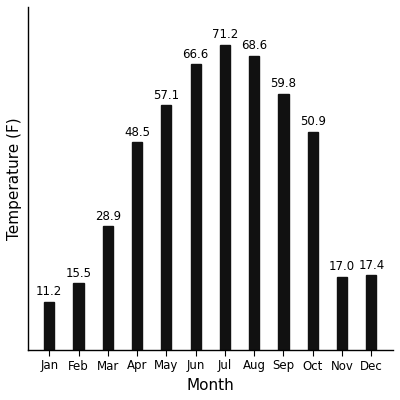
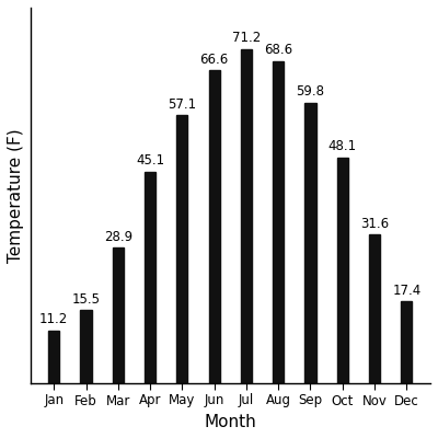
Apr: 48.5 -> 45.1
Oct: 50.9 -> 48.1
Nov: 17.0 -> 31.6
